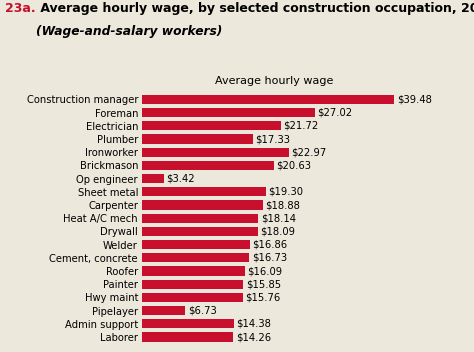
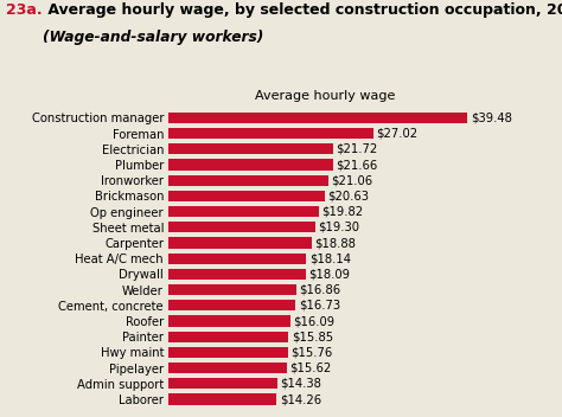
Plumber: $17.33 -> $21.66
Ironworker: $22.97 -> $21.06
Op engineer: $3.42 -> $19.82
Pipelayer: $6.73 -> $15.62
